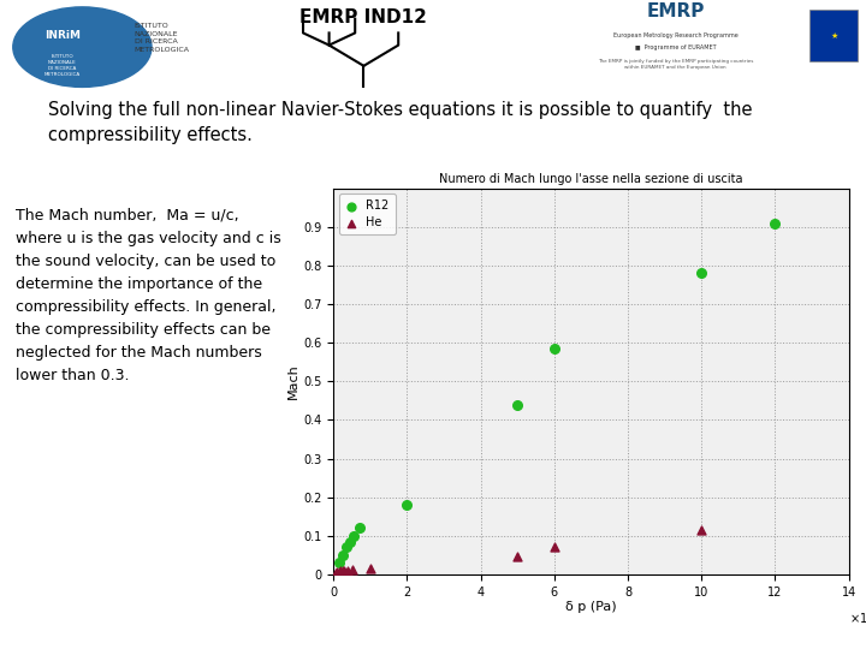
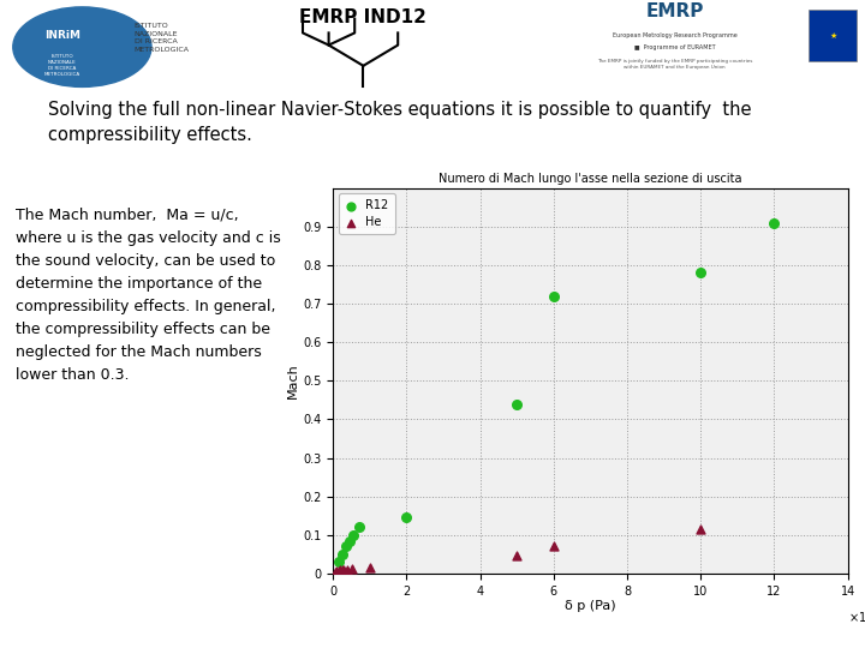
R12/2: 0.180 -> 0.145
R12/6: 0.585 -> 0.720
